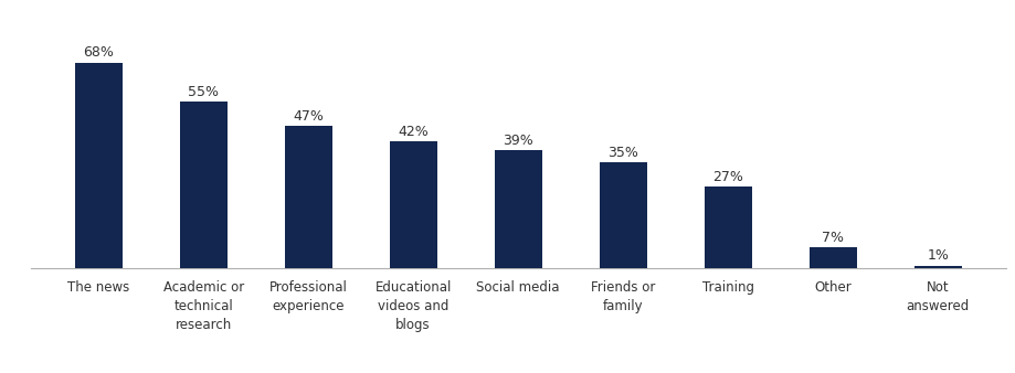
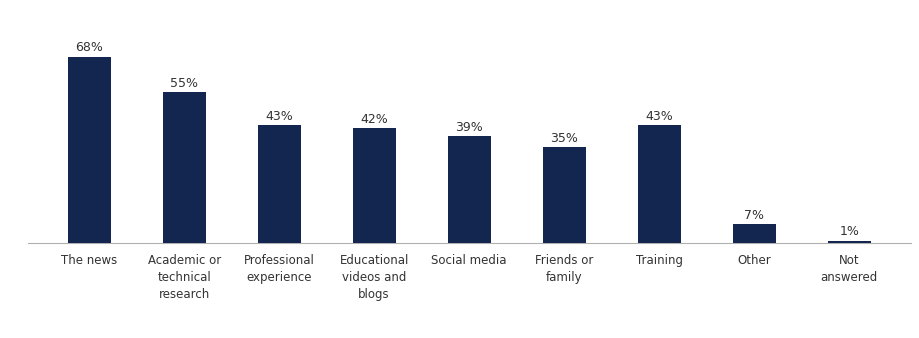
Professional experience: 47% -> 43%
Training: 27% -> 43%
